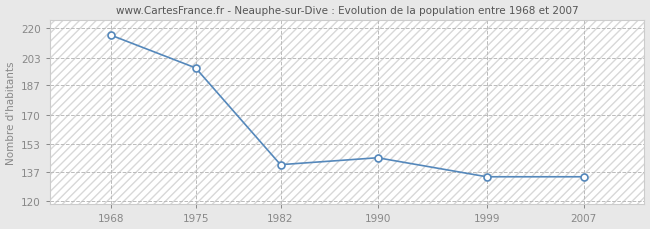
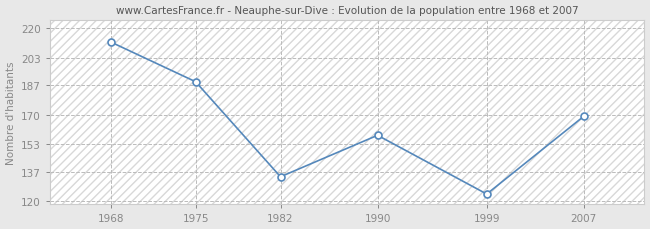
1968: 216 -> 212
1975: 197 -> 189
1982: 141 -> 134
1990: 145 -> 158
1999: 134 -> 124
2007: 134 -> 169
